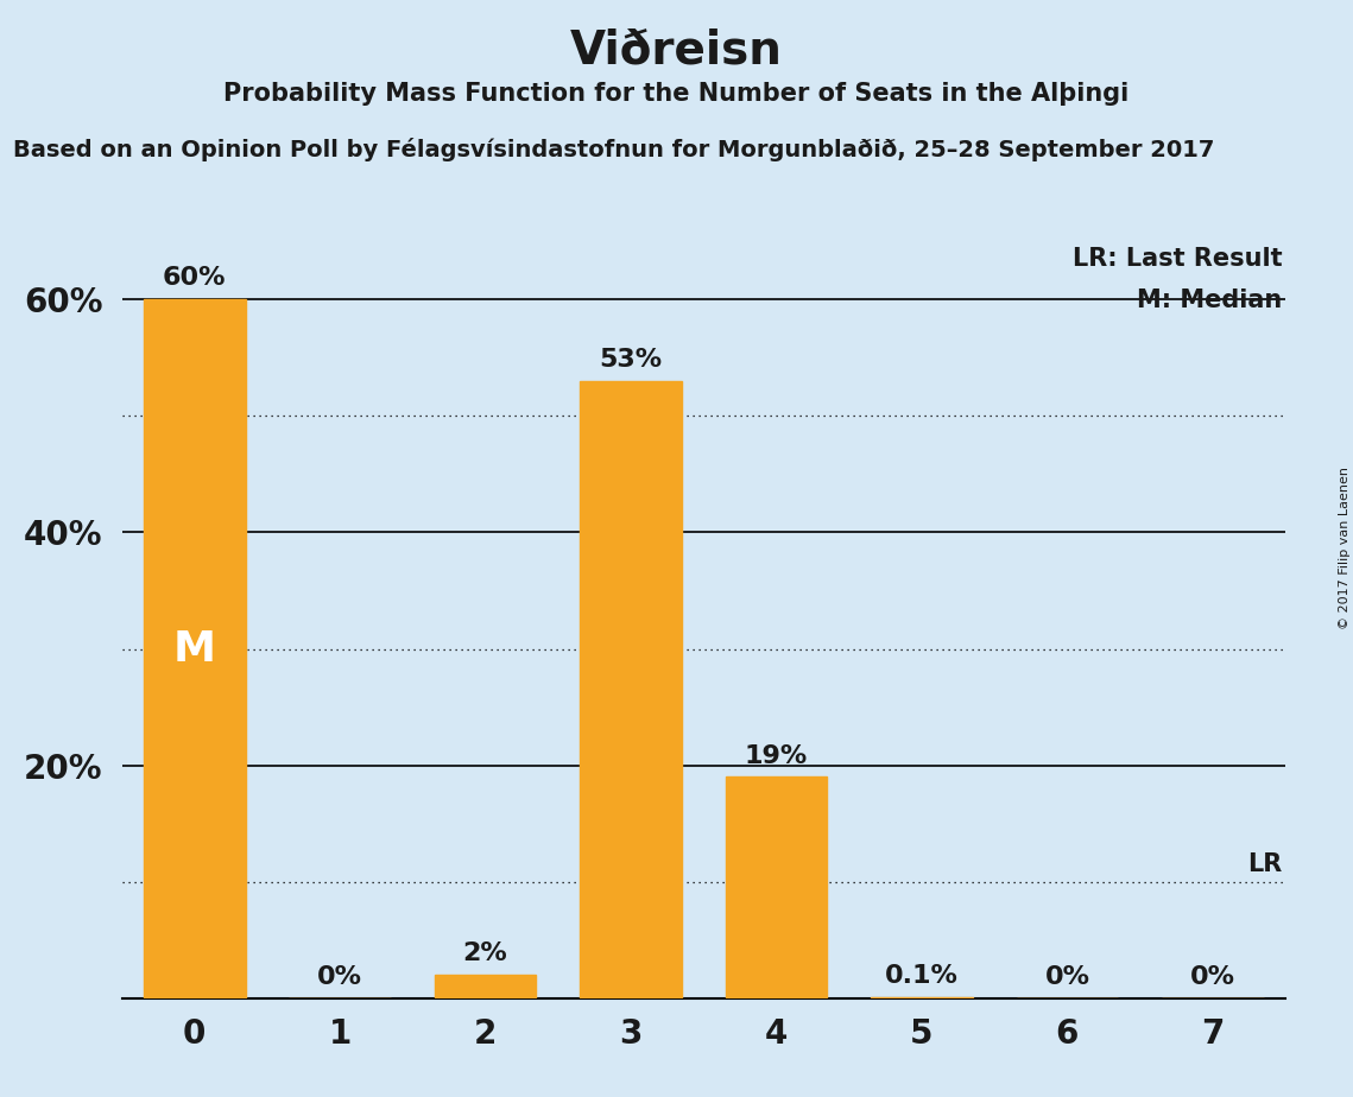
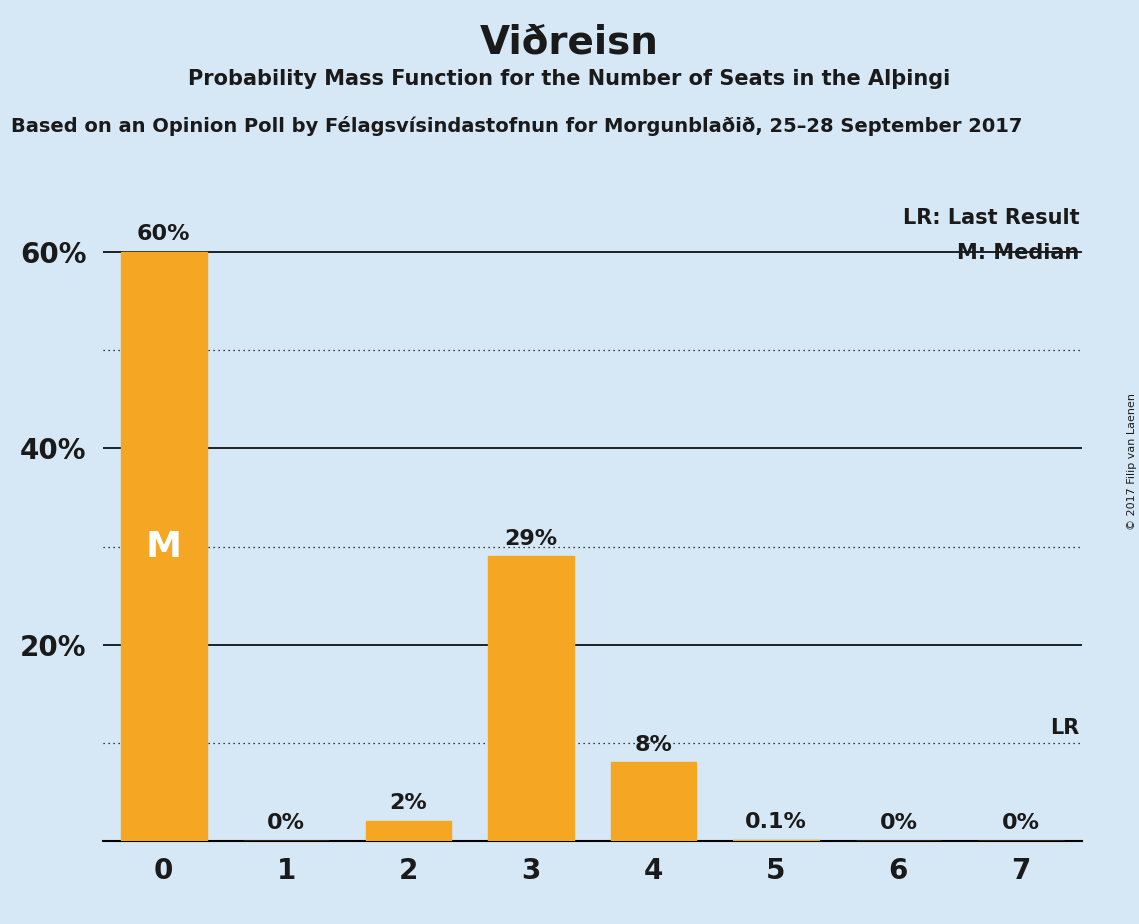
3: 53% -> 29%
4: 19% -> 8%
